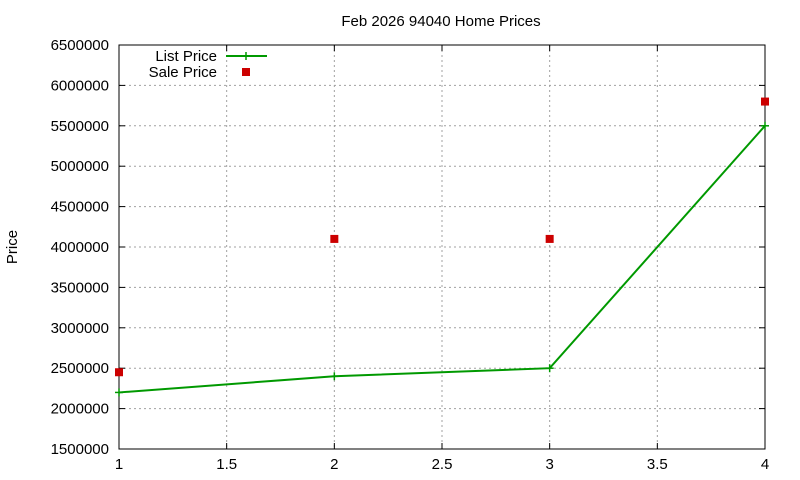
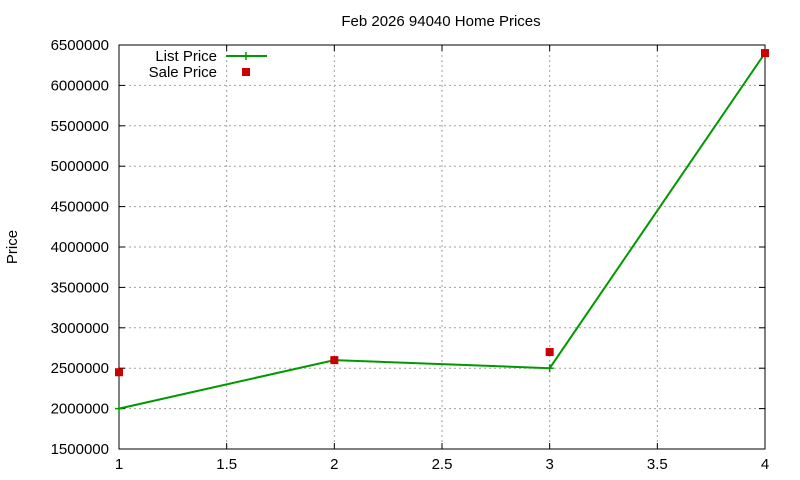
List Price/1: 2200000 -> 2000000
List Price/2: 2400000 -> 2600000
Sale Price/2: 4100000 -> 2600000
Sale Price/3: 4100000 -> 2700000
List Price/4: 5500000 -> 6400000
Sale Price/4: 5800000 -> 6400000
